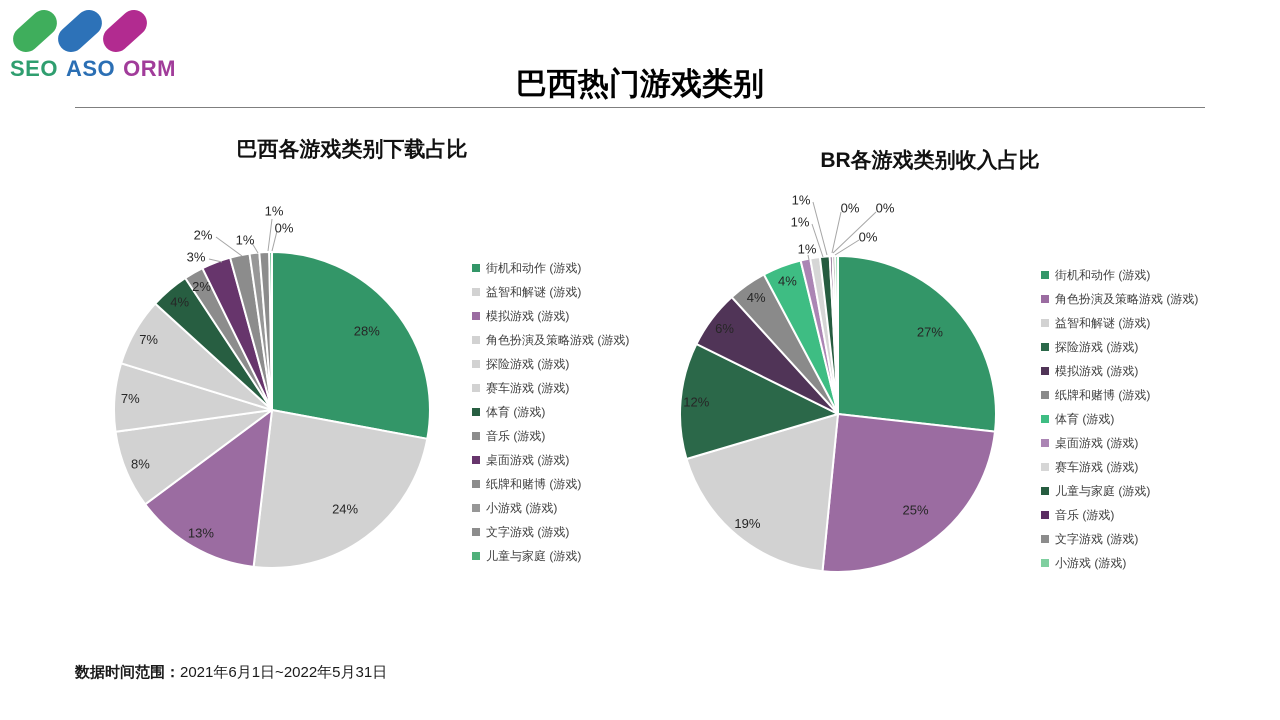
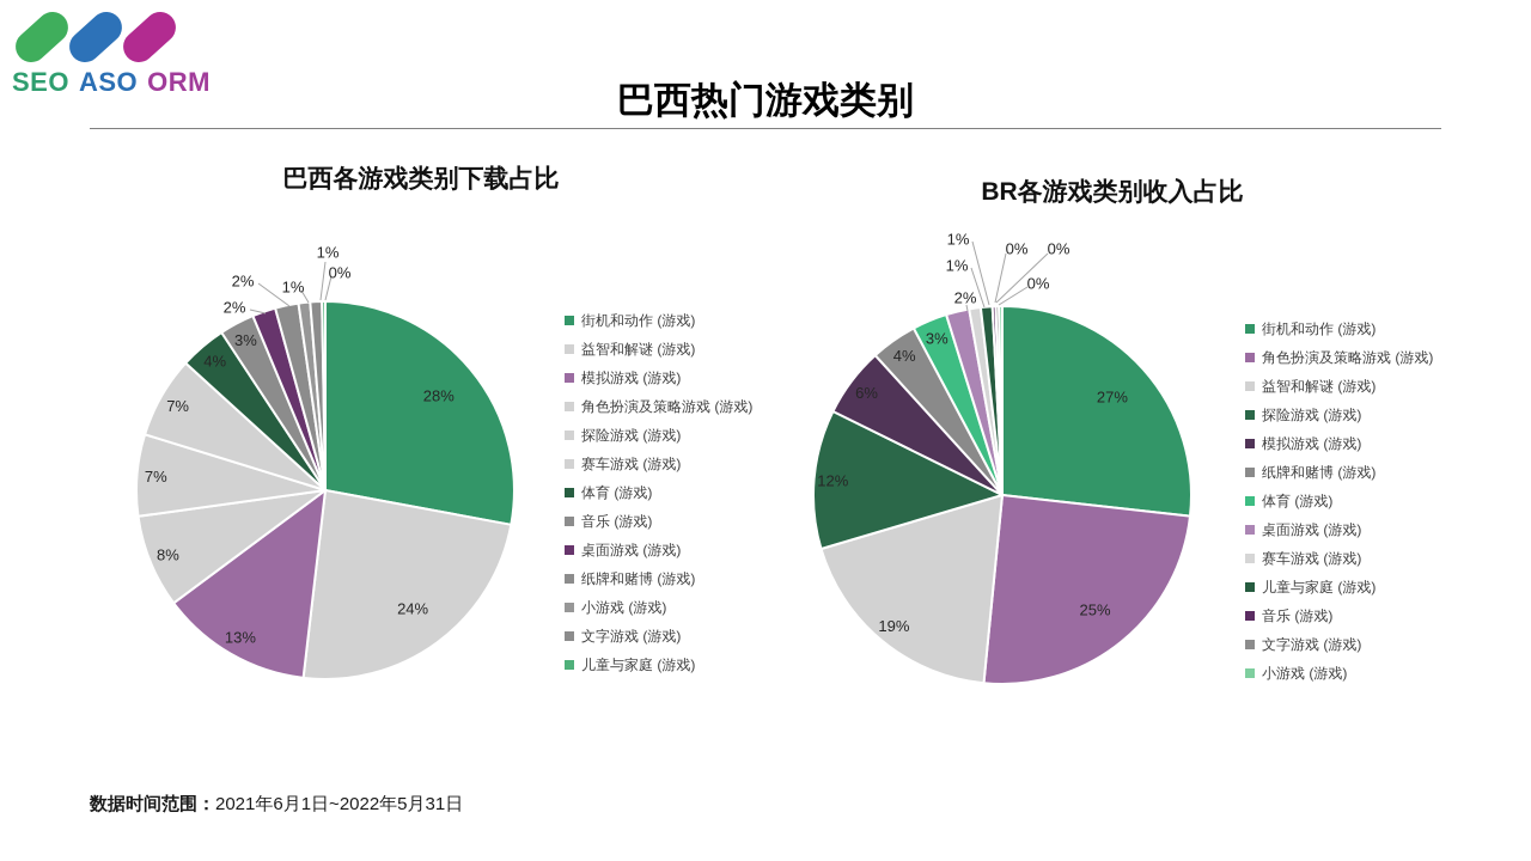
巴西各游戏类别下载占比/音乐 (游戏): 2% -> 3%
巴西各游戏类别下载占比/桌面游戏 (游戏): 3% -> 2%
BR各游戏类别收入占比/体育 (游戏): 4% -> 3%
BR各游戏类别收入占比/桌面游戏 (游戏): 1% -> 2%
